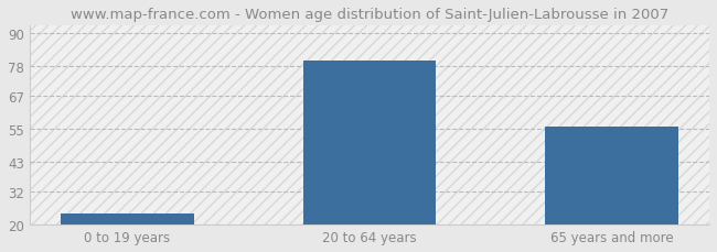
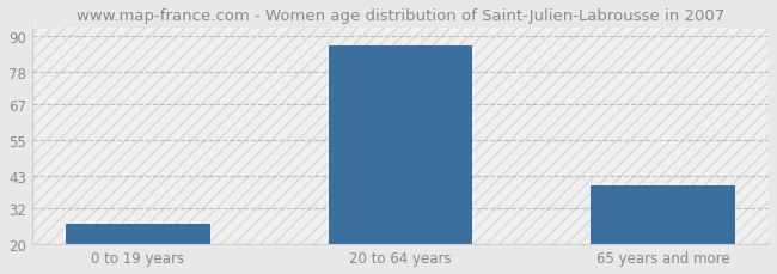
0 to 19 years: 24 -> 27
20 to 64 years: 80 -> 87
65 years and more: 56 -> 40
